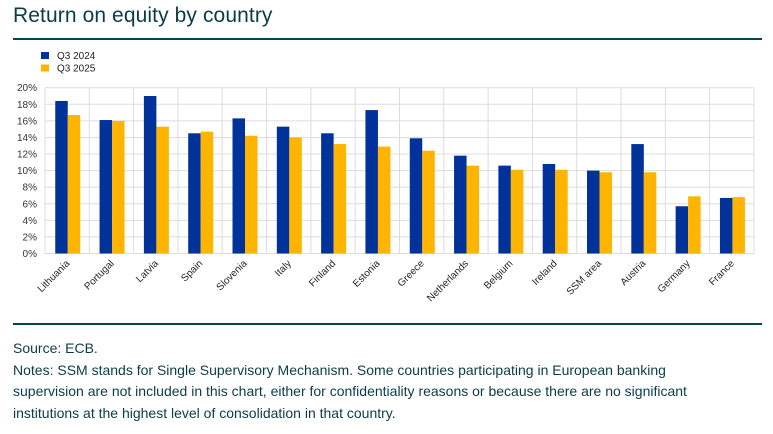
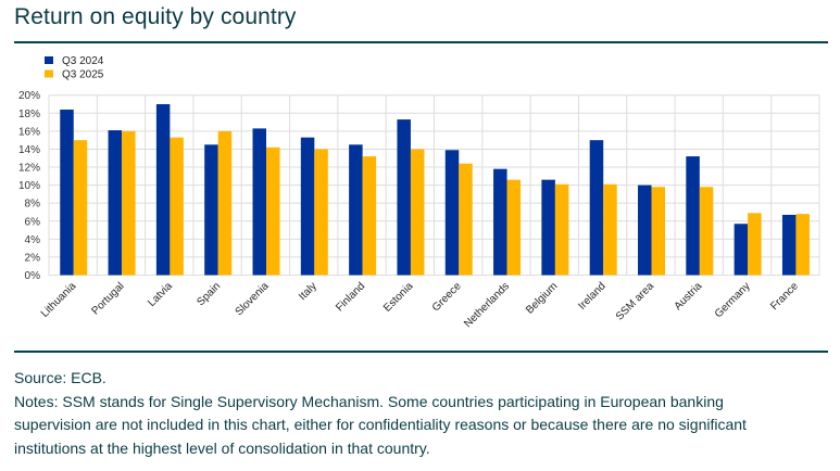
Q3 2025/Lithuania: 17% -> 15%
Q3 2025/Spain: 15% -> 16%
Q3 2025/Estonia: 13% -> 14%
Q3 2024/Ireland: 11% -> 15%
